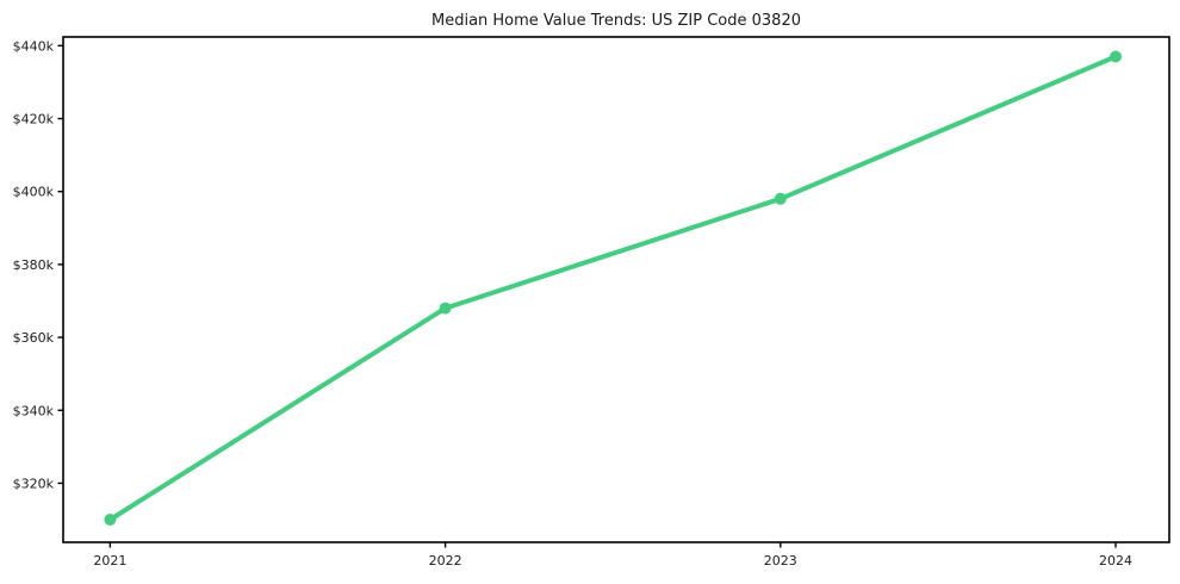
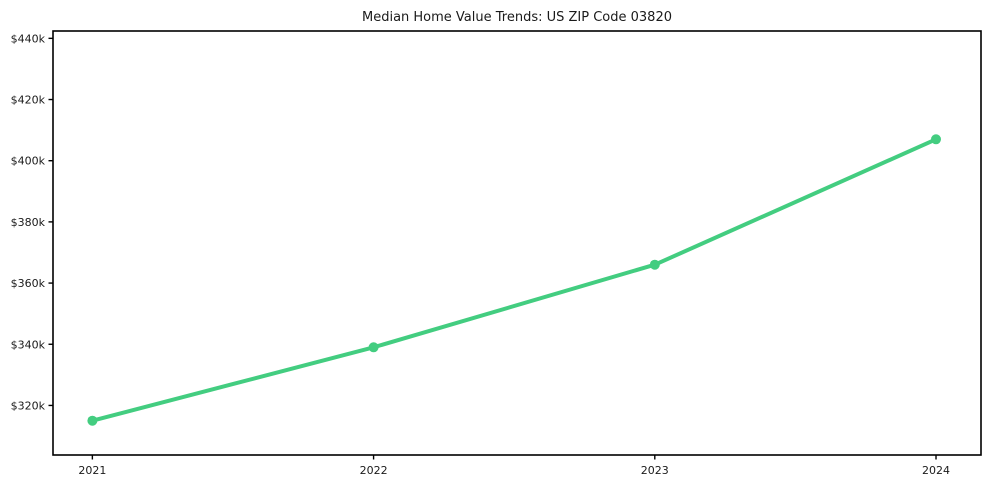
2021: $310k -> $315k
2022: $368k -> $339k
2023: $398k -> $366k
2024: $437k -> $407k
